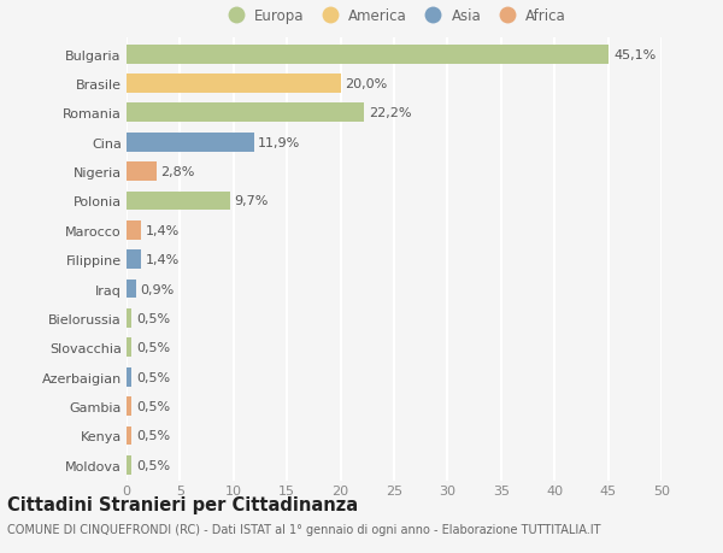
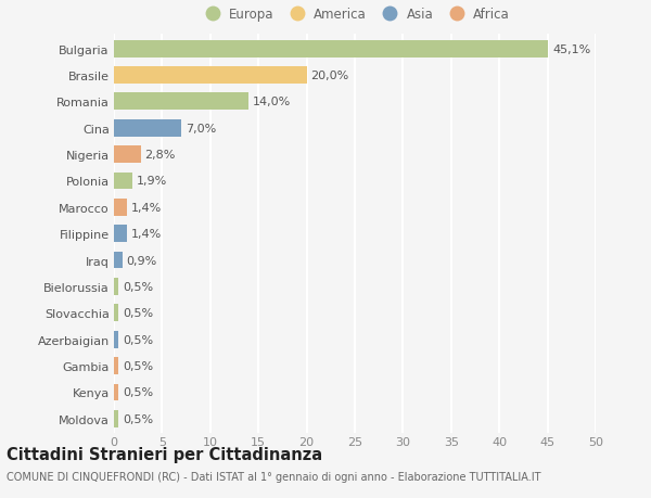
Romania: 22,2% -> 14,0%
Cina: 11,9% -> 7,0%
Polonia: 9,7% -> 1,9%
